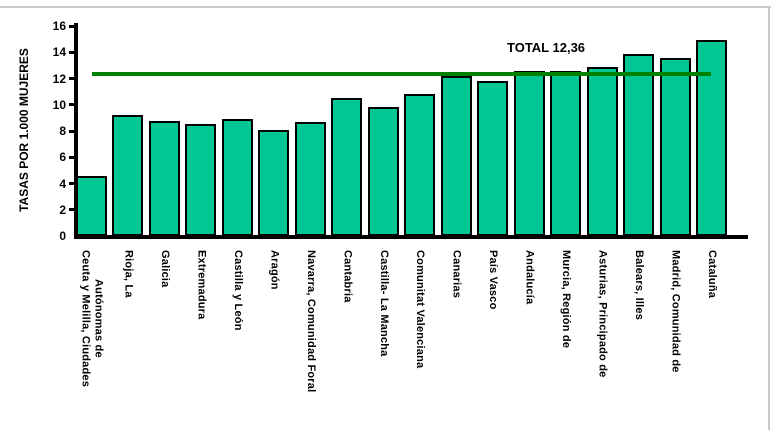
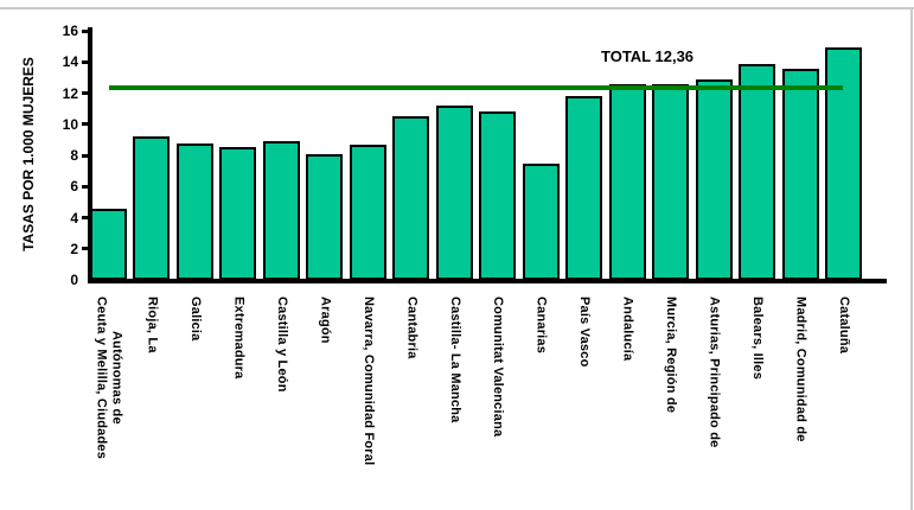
Castilla- La Mancha: 9.8 -> 11.2
Canarias: 12.2 -> 7.5
